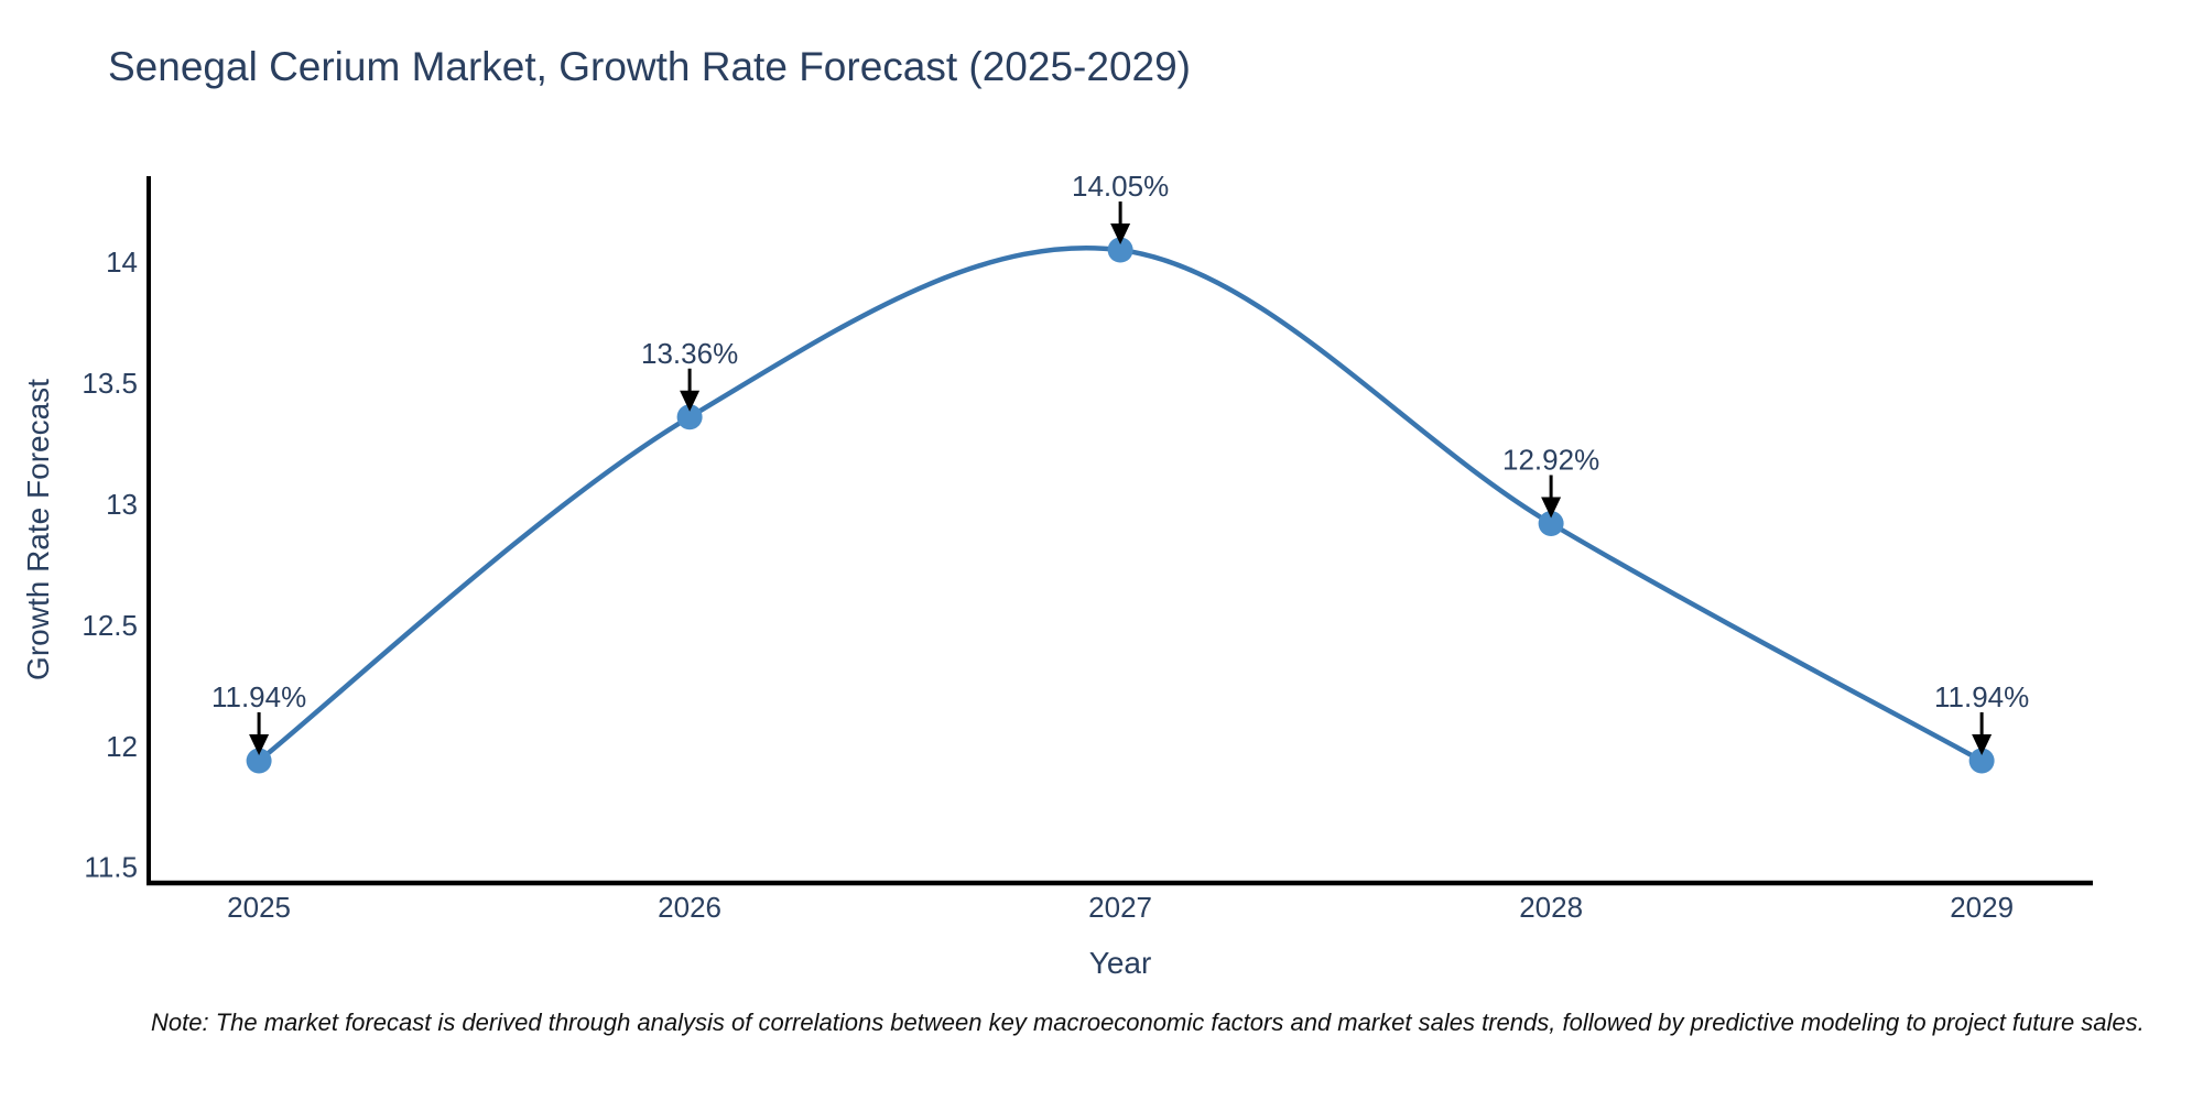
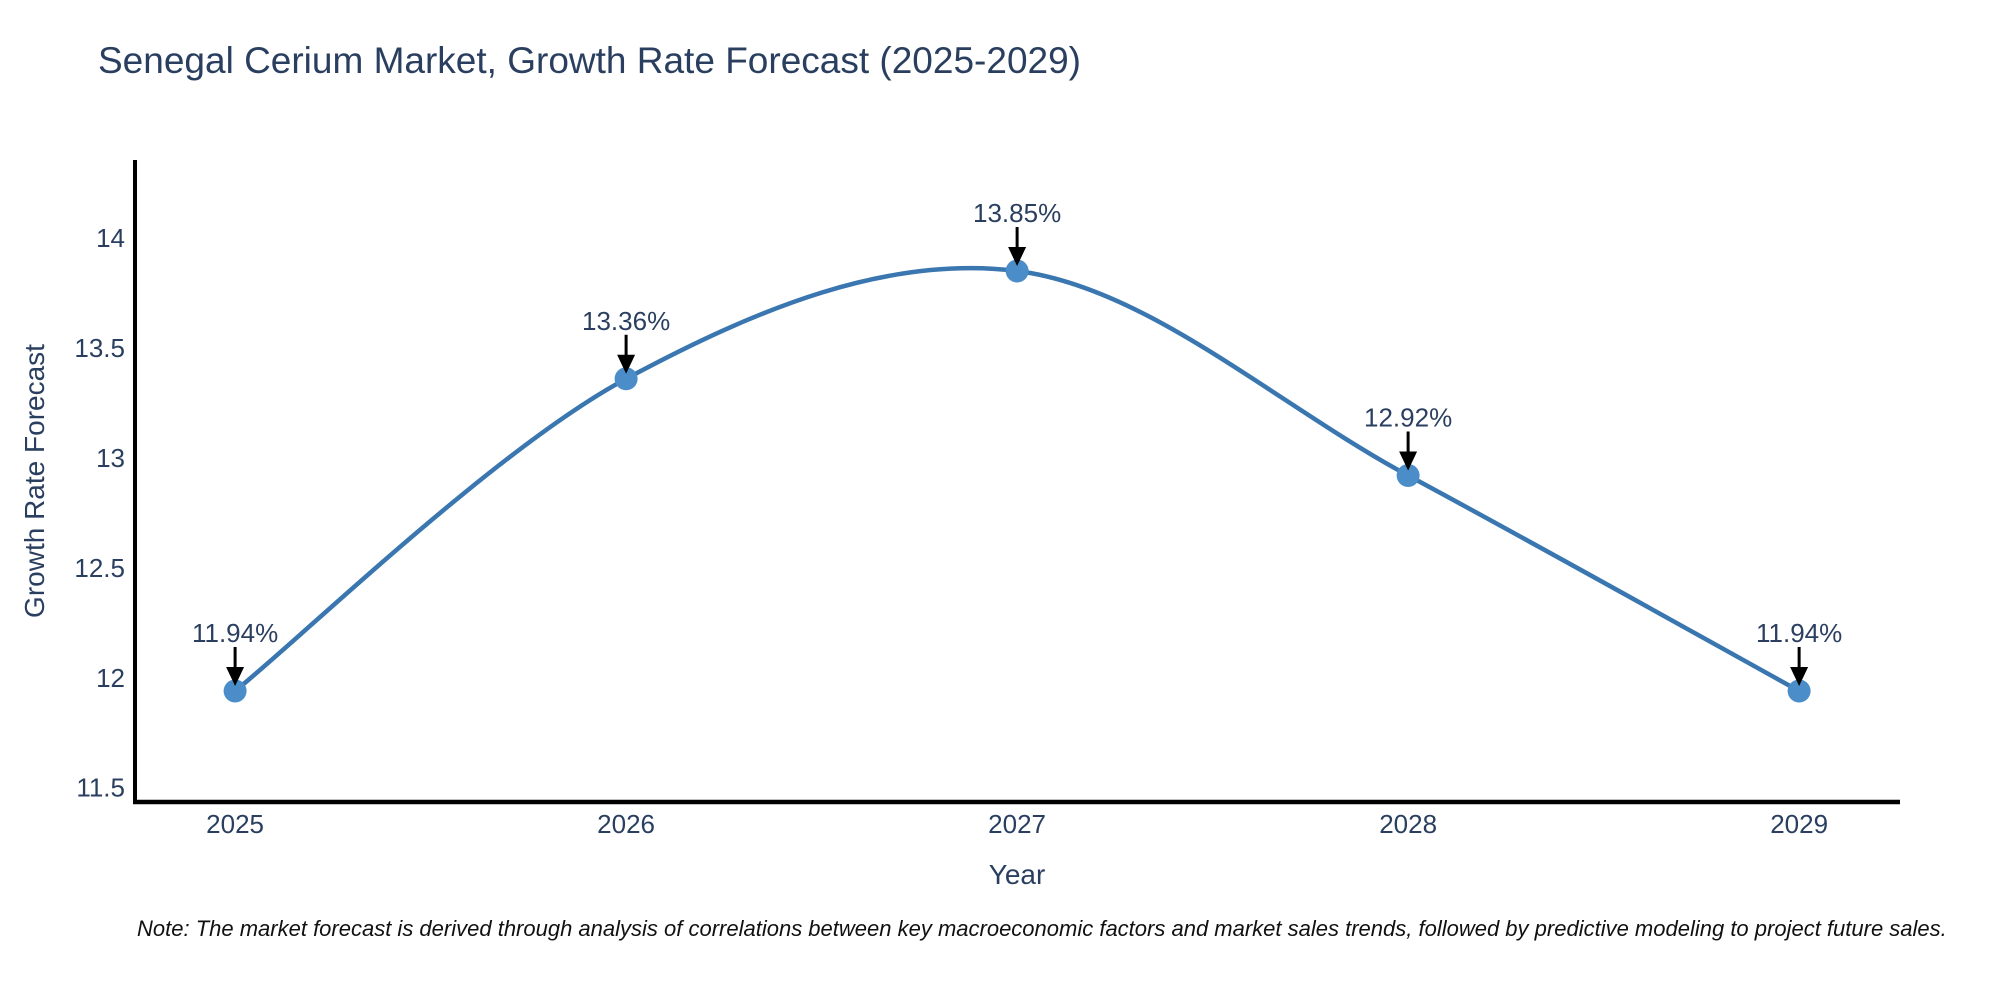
2027: 14.05% -> 13.85%
